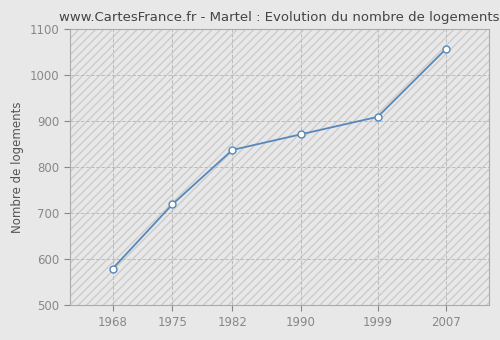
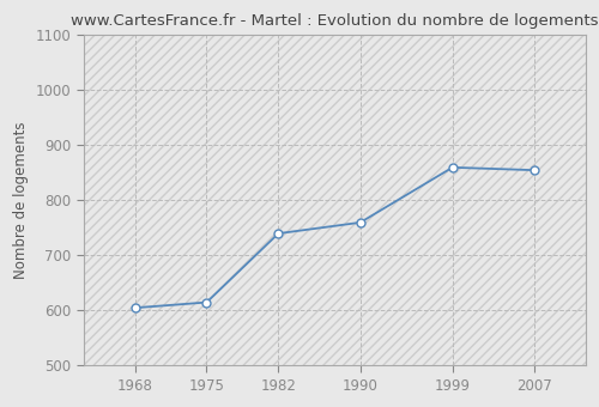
1968: 580 -> 605
1975: 720 -> 615
1982: 838 -> 740
1990: 872 -> 760
1999: 910 -> 860
2007: 1058 -> 855
